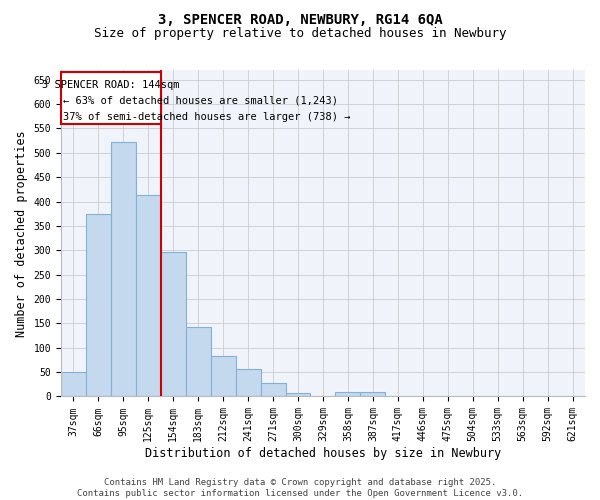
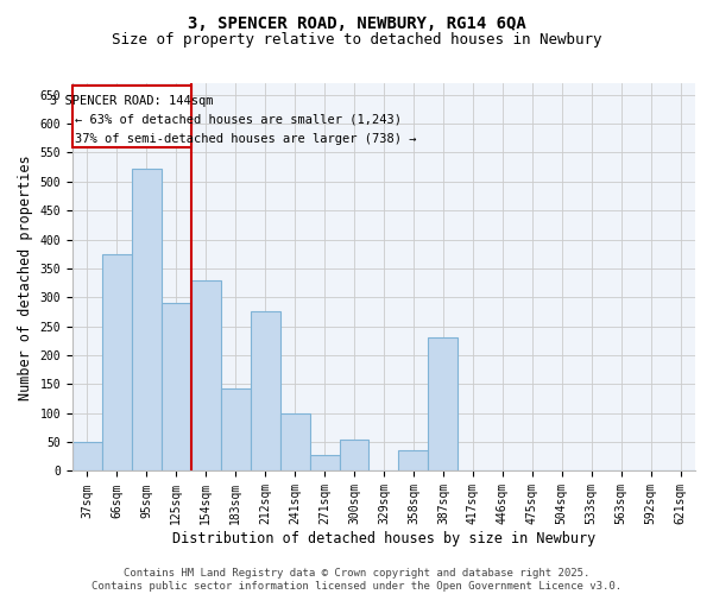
125sqm: 413 -> 290
154sqm: 296 -> 330
212sqm: 84 -> 275
241sqm: 56 -> 100
300sqm: 7 -> 55
358sqm: 10 -> 35
387sqm: 10 -> 230
